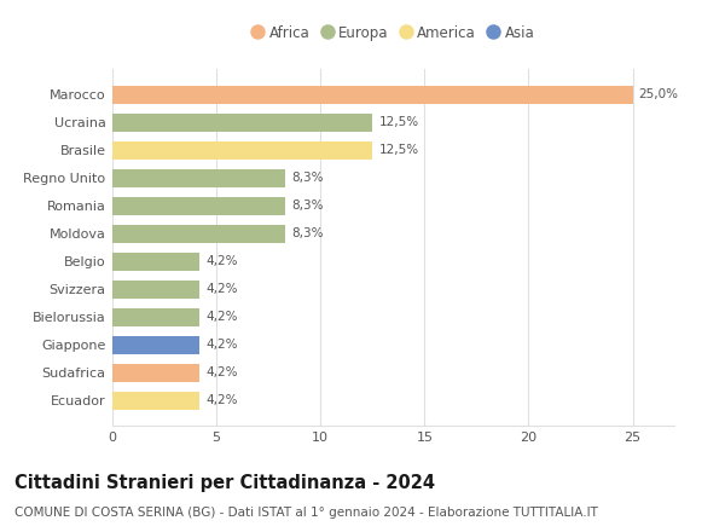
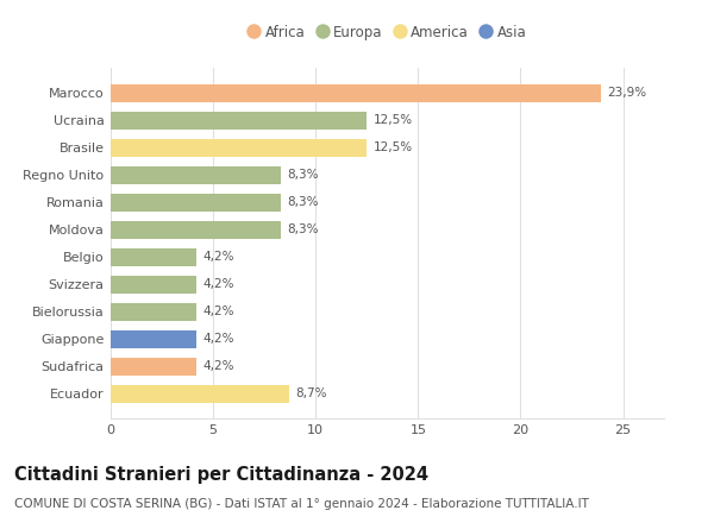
Marocco: 25,0% -> 23,9%
Ecuador: 4,2% -> 8,7%
